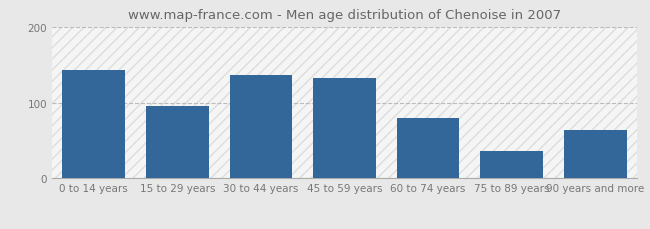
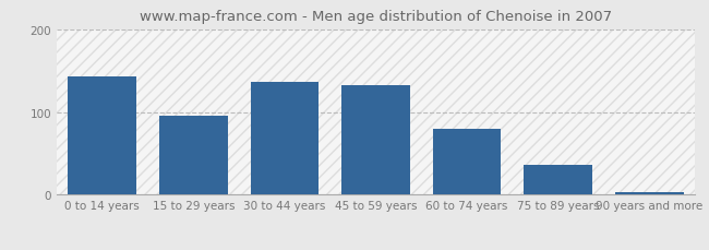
90 years and more: 64 -> 3
